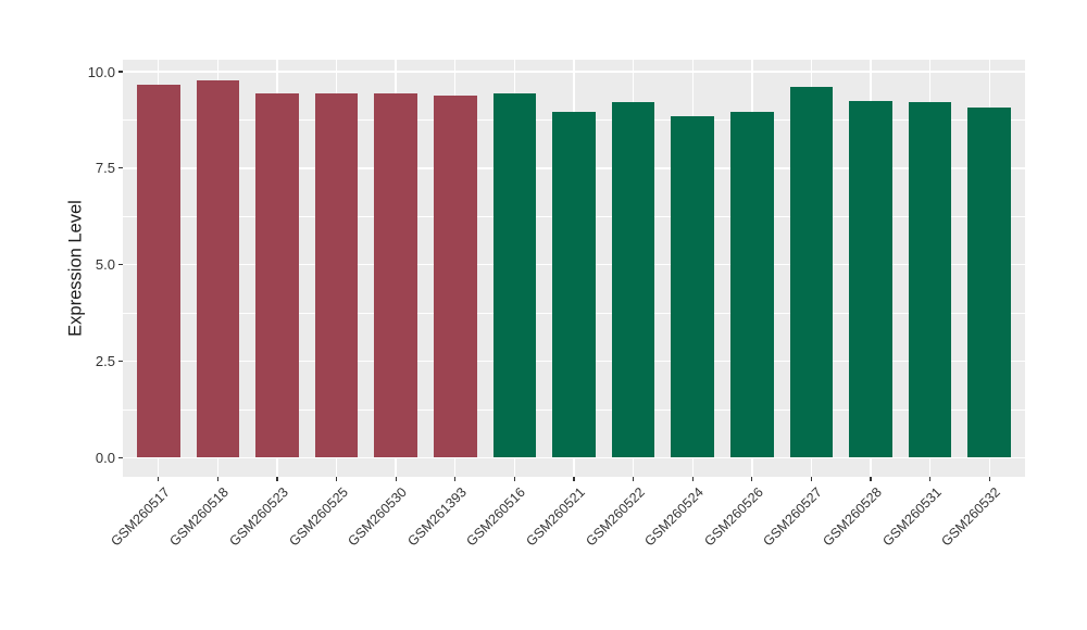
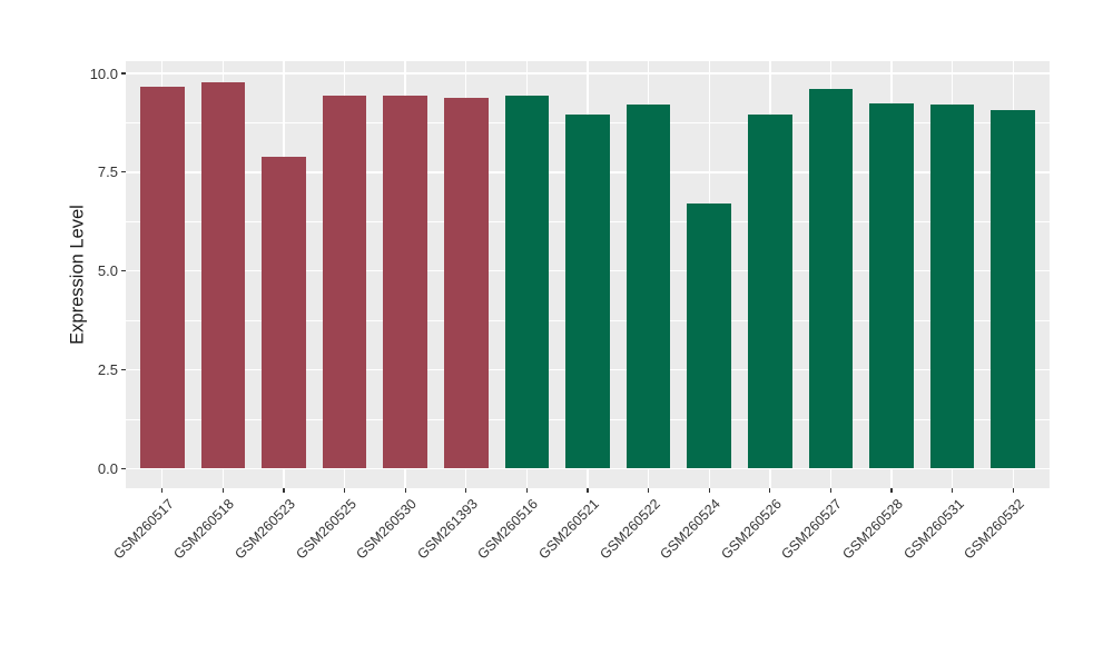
GSM260523: 9.4 -> 7.9
GSM260524: 8.8 -> 6.7
